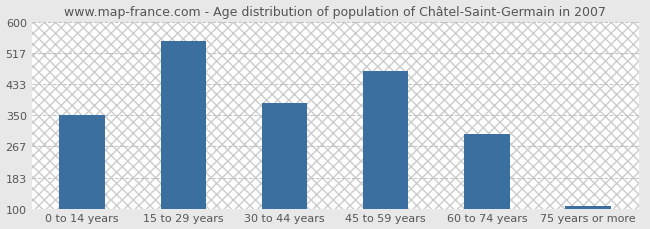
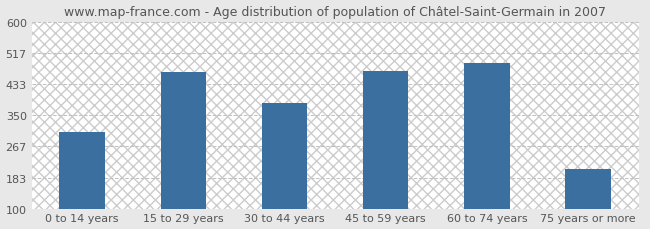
0 to 14 years: 350 -> 305
15 to 29 years: 548 -> 465
60 to 74 years: 298 -> 490
75 years or more: 108 -> 205
